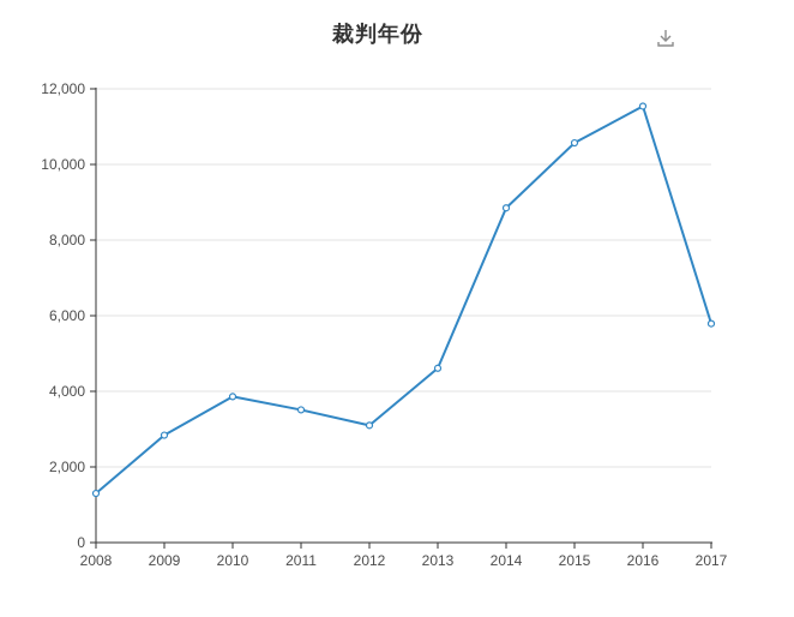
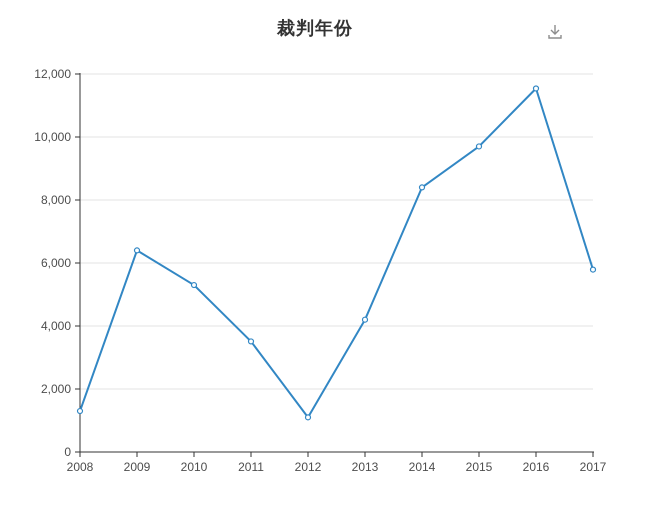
2009: 2800 -> 6400
2010: 3900 -> 5300
2012: 3100 -> 1100
2013: 4600 -> 4200
2014: 8800 -> 8400
2015: 10600 -> 9700
